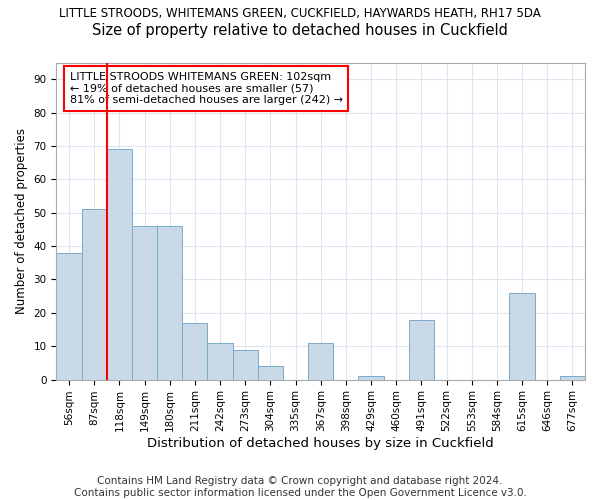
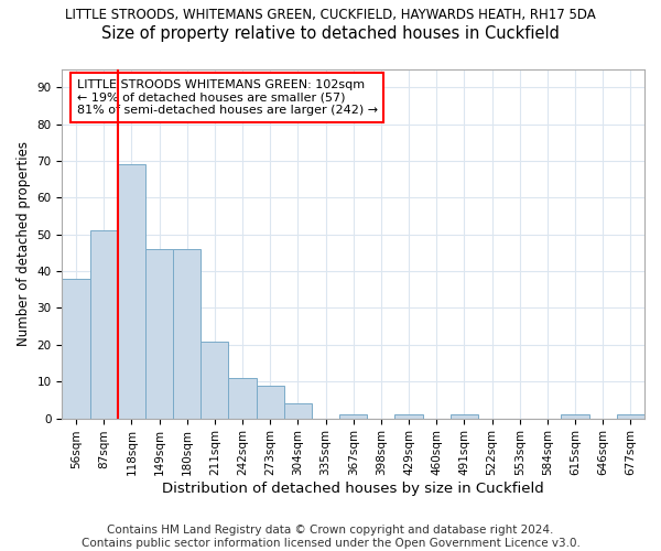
211sqm: 17 -> 21
367sqm: 11 -> 1
491sqm: 18 -> 1
615sqm: 26 -> 1
